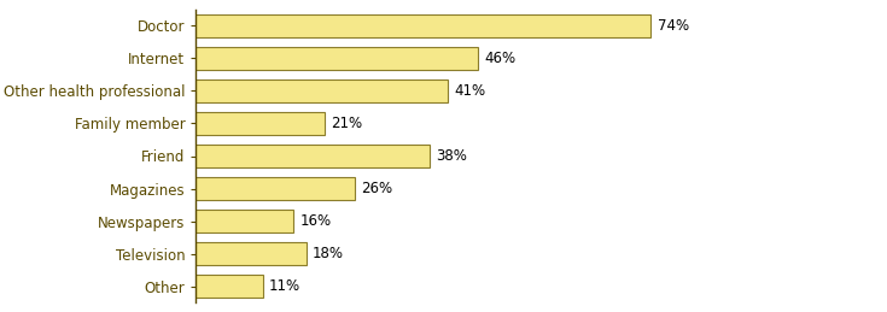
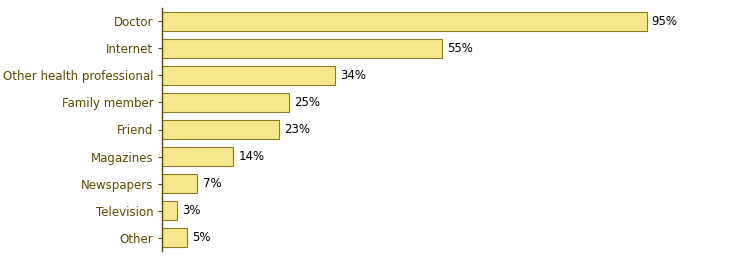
Doctor: 74% -> 95%
Internet: 46% -> 55%
Other health professional: 41% -> 34%
Family member: 21% -> 25%
Friend: 38% -> 23%
Magazines: 26% -> 14%
Newspapers: 16% -> 7%
Television: 18% -> 3%
Other: 11% -> 5%
